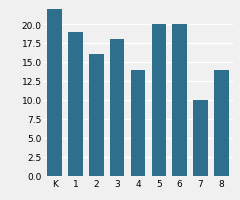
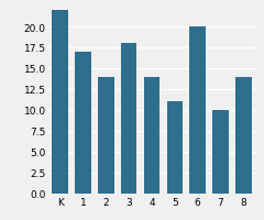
1: 19 -> 17
2: 16 -> 14
5: 20 -> 11
